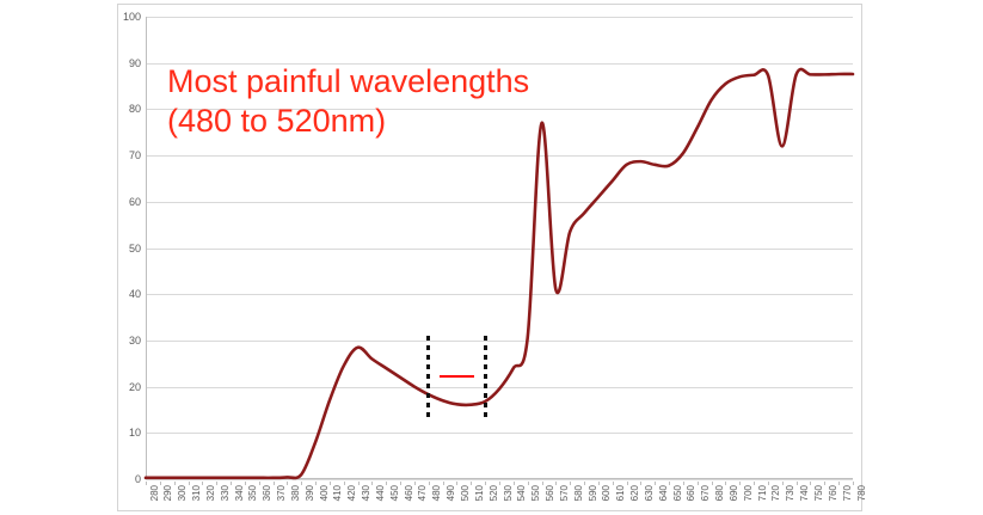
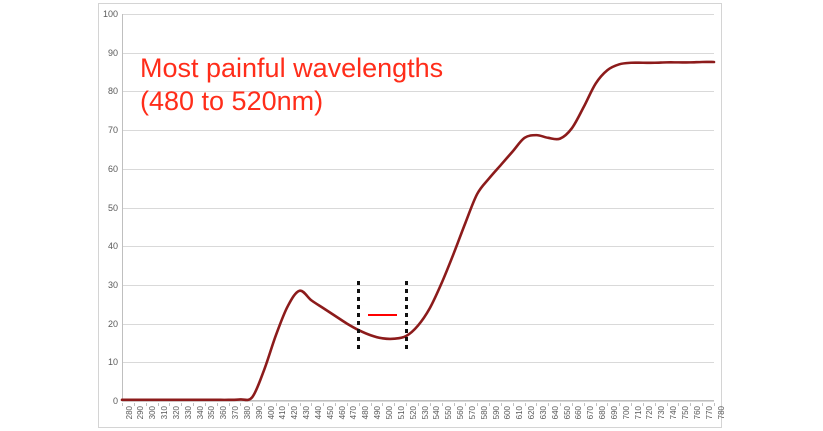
560: 77 -> 38
570: 41 -> 46
730: 72 -> 87
